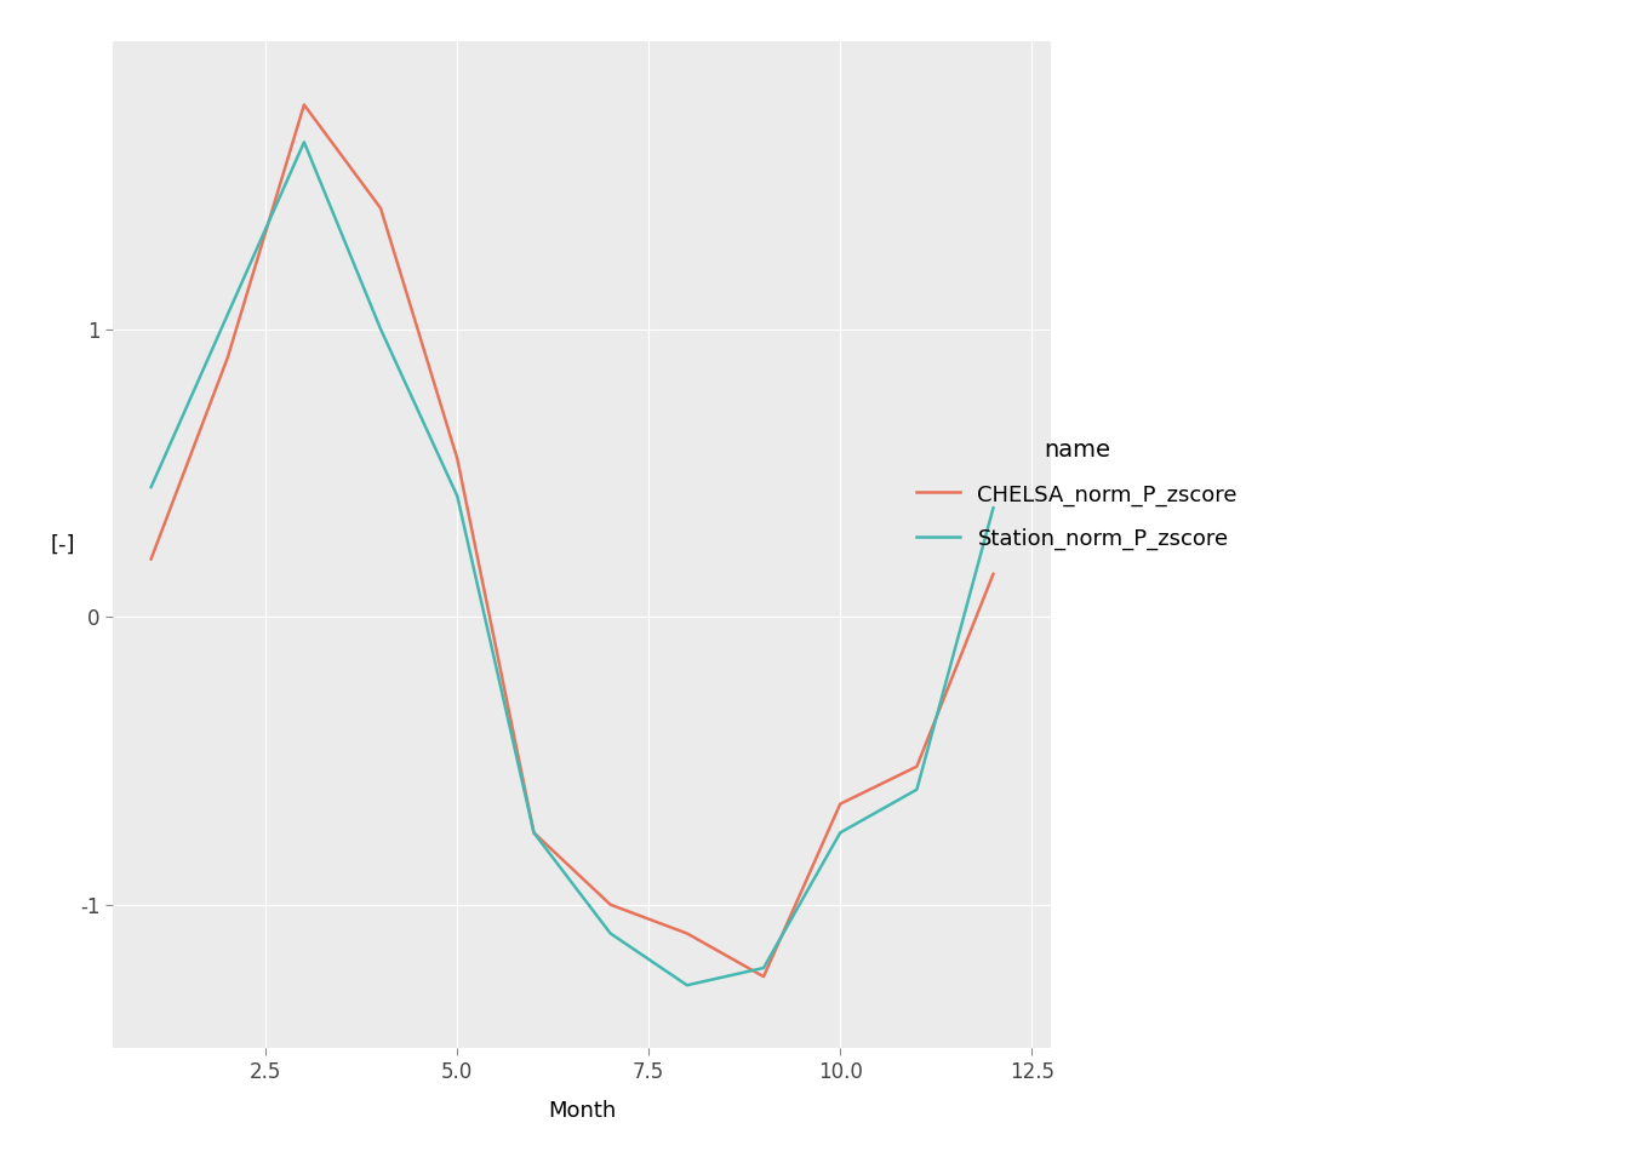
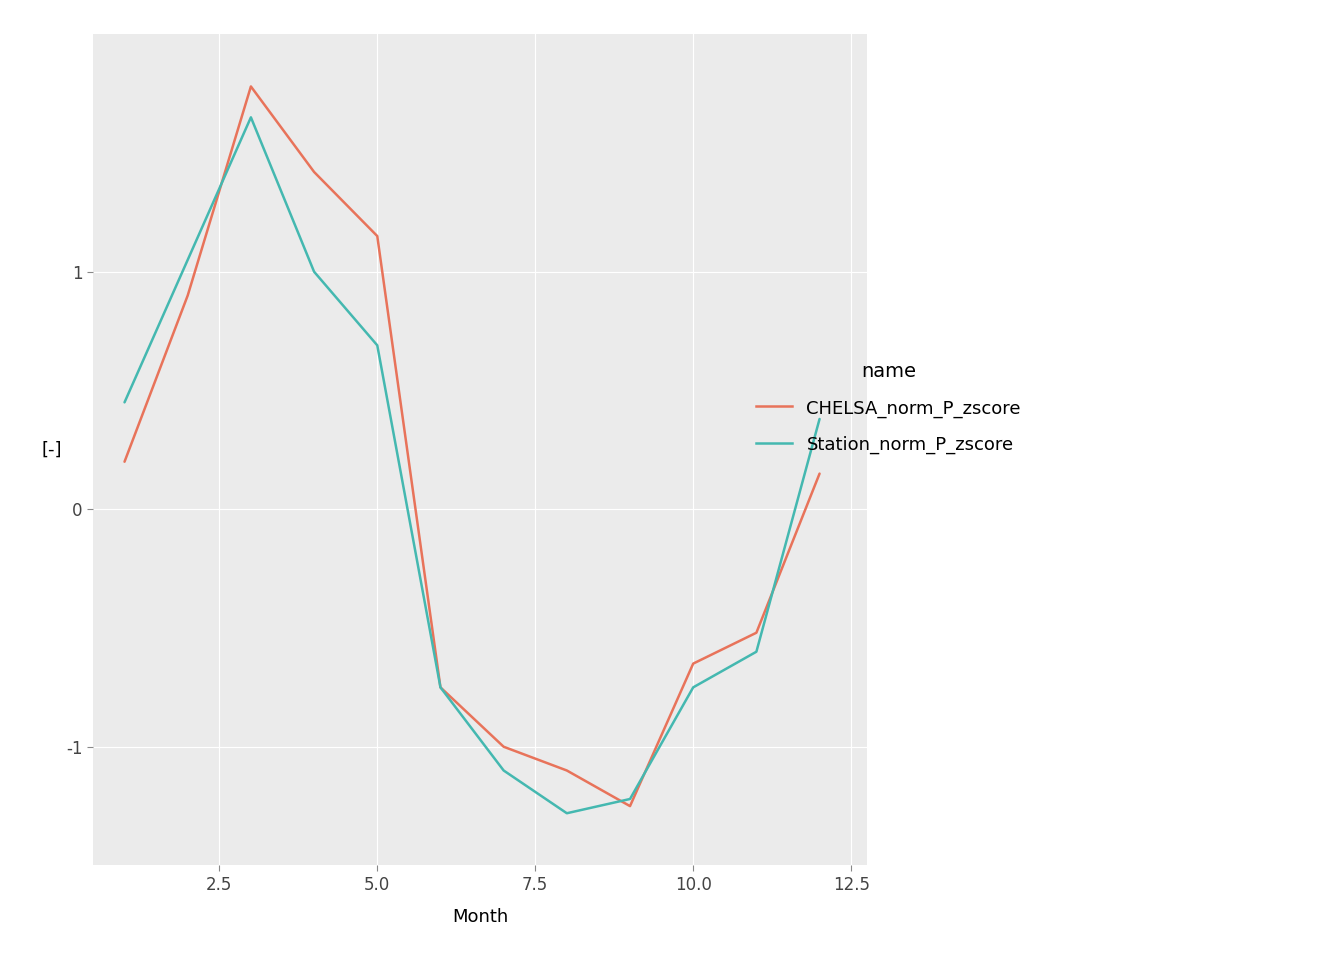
CHELSA_norm_P_zscore/5.0: 0.55 -> 1.15
Station_norm_P_zscore/5.0: 0.42 -> 0.69
